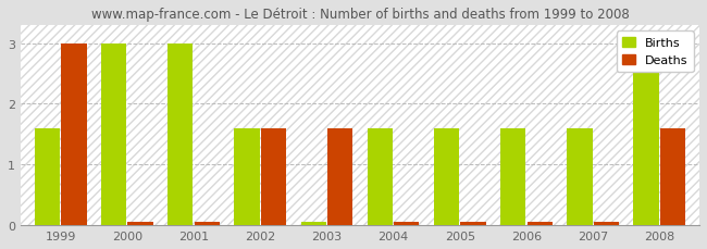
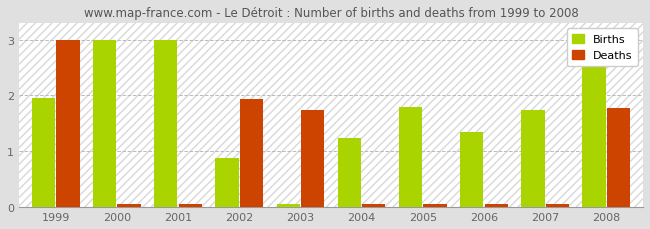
Births/1999: 1.60 -> 1.96
Births/2002: 1.60 -> 0.88
Deaths/2002: 1.60 -> 1.94
Deaths/2003: 1.60 -> 1.74
Births/2004: 1.60 -> 1.24
Births/2005: 1.60 -> 1.80
Births/2006: 1.60 -> 1.34
Births/2007: 1.60 -> 1.74
Deaths/2008: 1.60 -> 1.78
